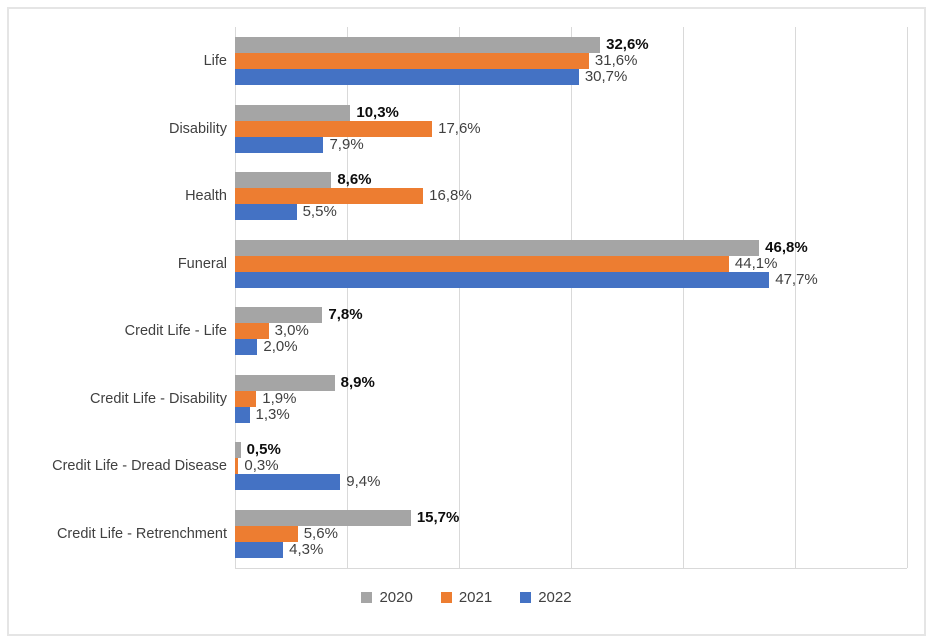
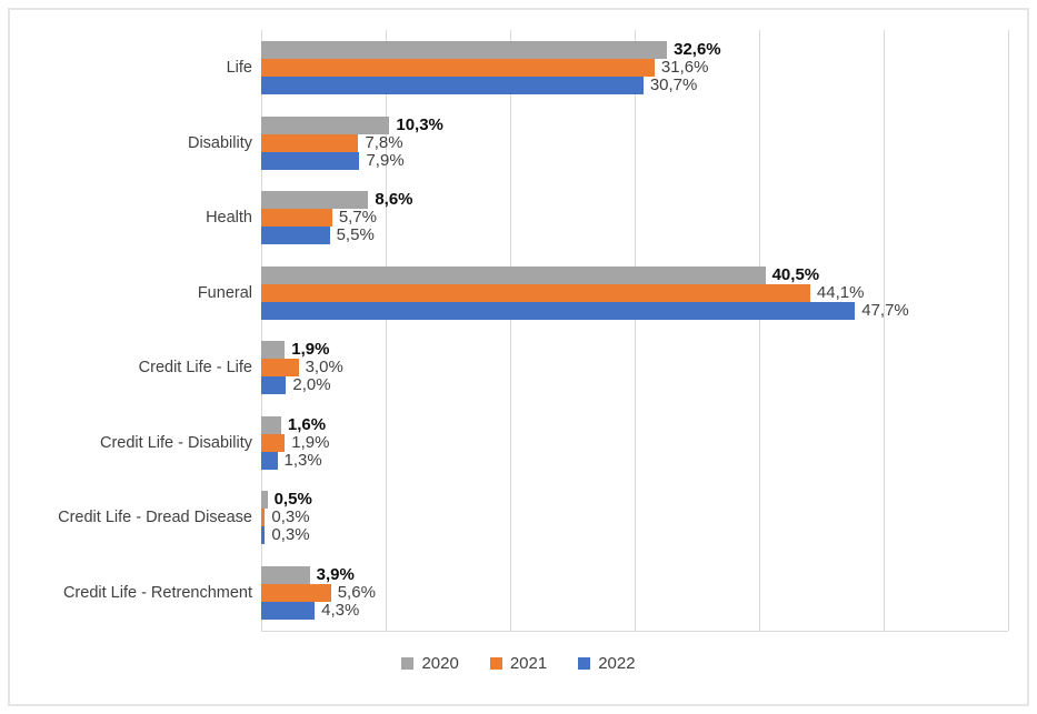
2021/Disability: 17,6% -> 7,8%
2021/Health: 16,8% -> 5,7%
2020/Funeral: 46,8% -> 40,5%
2020/Credit Life - Life: 7,8% -> 1,9%
2020/Credit Life - Disability: 8,9% -> 1,6%
2022/Credit Life - Dread Disease: 9,4% -> 0,3%
2020/Credit Life - Retrenchment: 15,7% -> 3,9%
